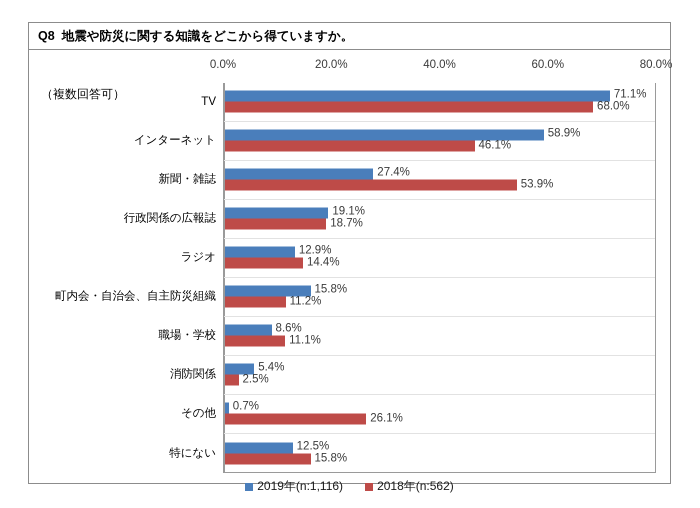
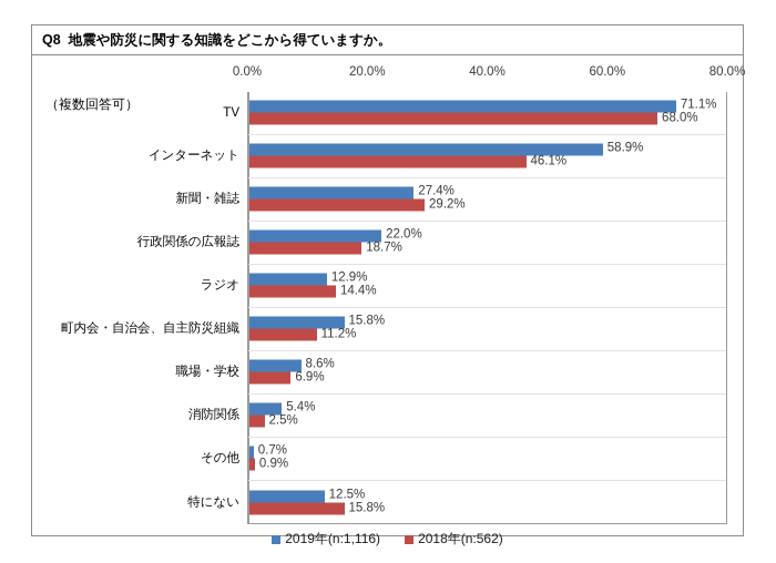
2018年(n:562)/新聞・雑誌: 53.9% -> 29.2%
2019年(n:1,116)/行政関係の広報誌: 19.1% -> 22.0%
2018年(n:562)/職場・学校: 11.1% -> 6.9%
2018年(n:562)/その他: 26.1% -> 0.9%
